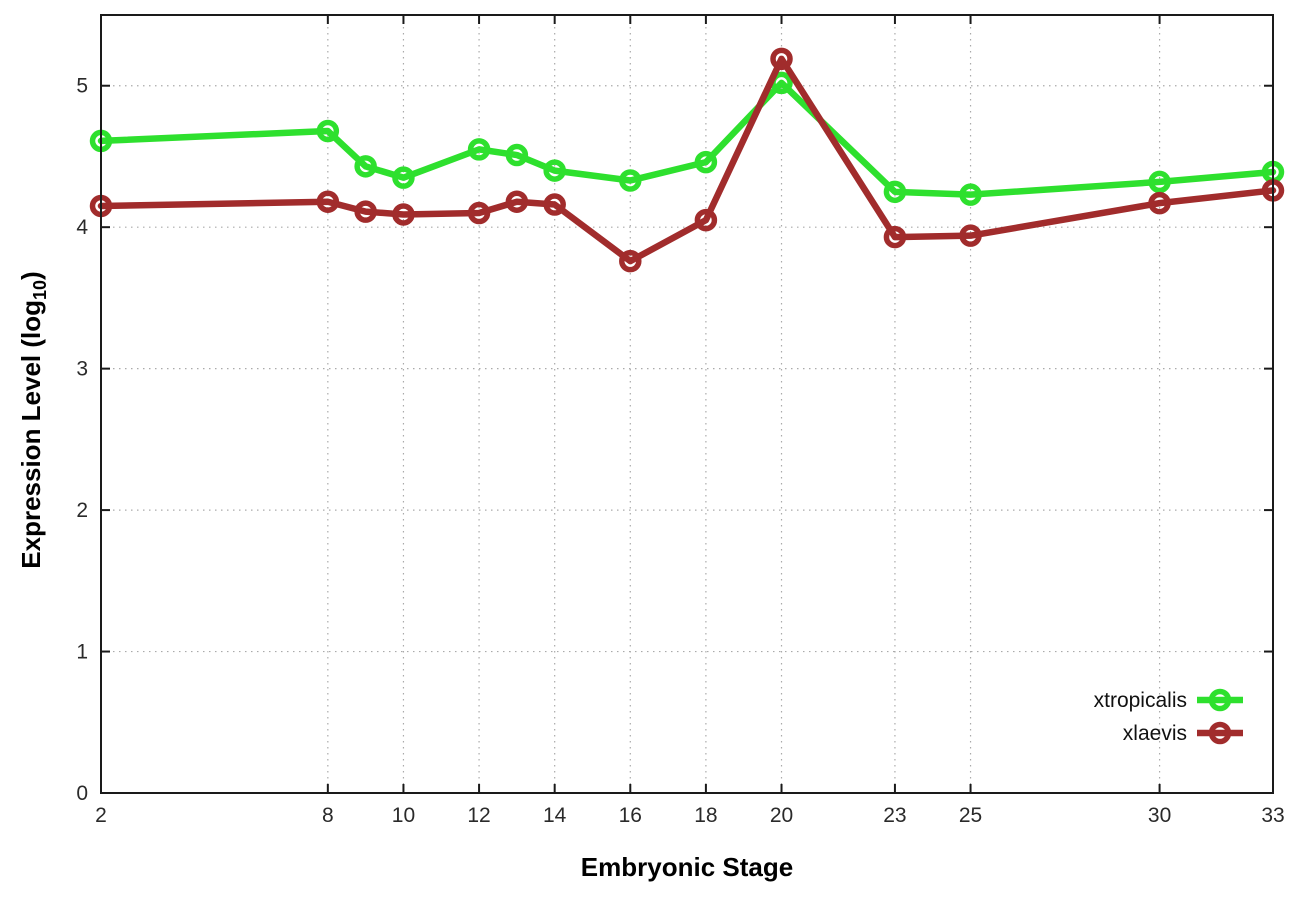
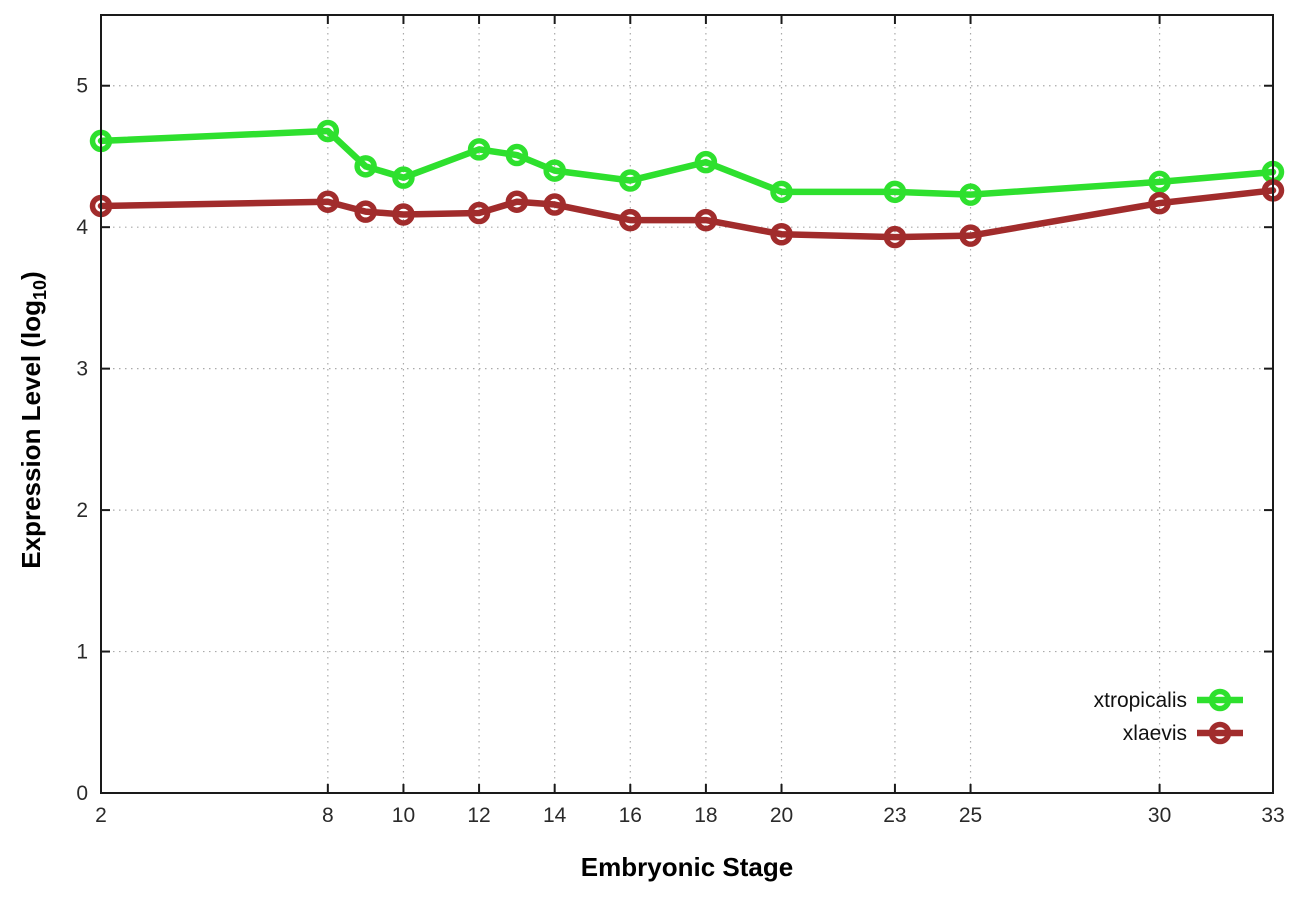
xlaevis/16: 3.76 -> 4.05
xtropicalis/20: 5.02 -> 4.25
xlaevis/20: 5.19 -> 3.95
